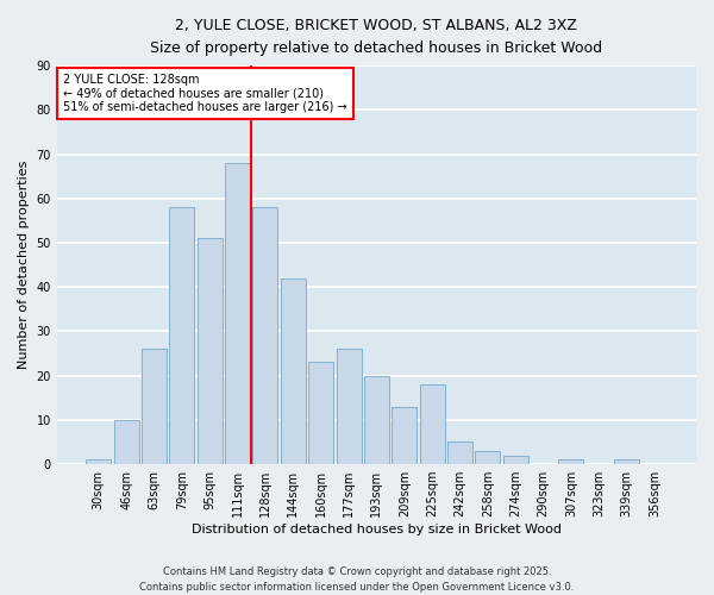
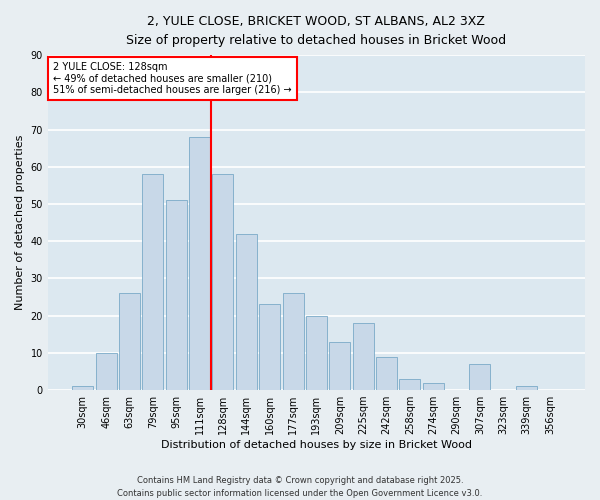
242sqm: 5 -> 9
307sqm: 1 -> 7
